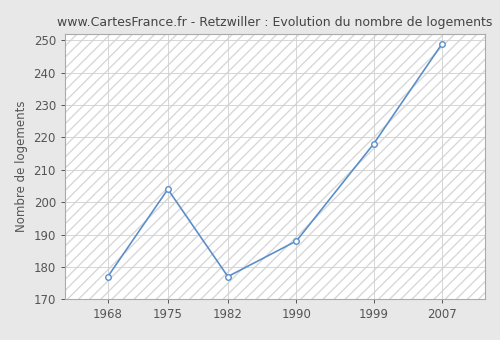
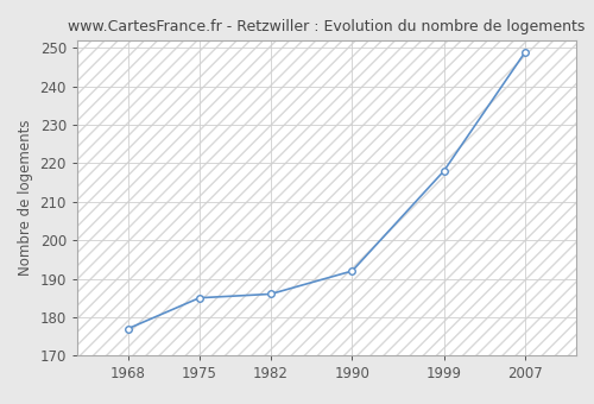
1975: 204 -> 185
1982: 177 -> 186
1990: 188 -> 192
